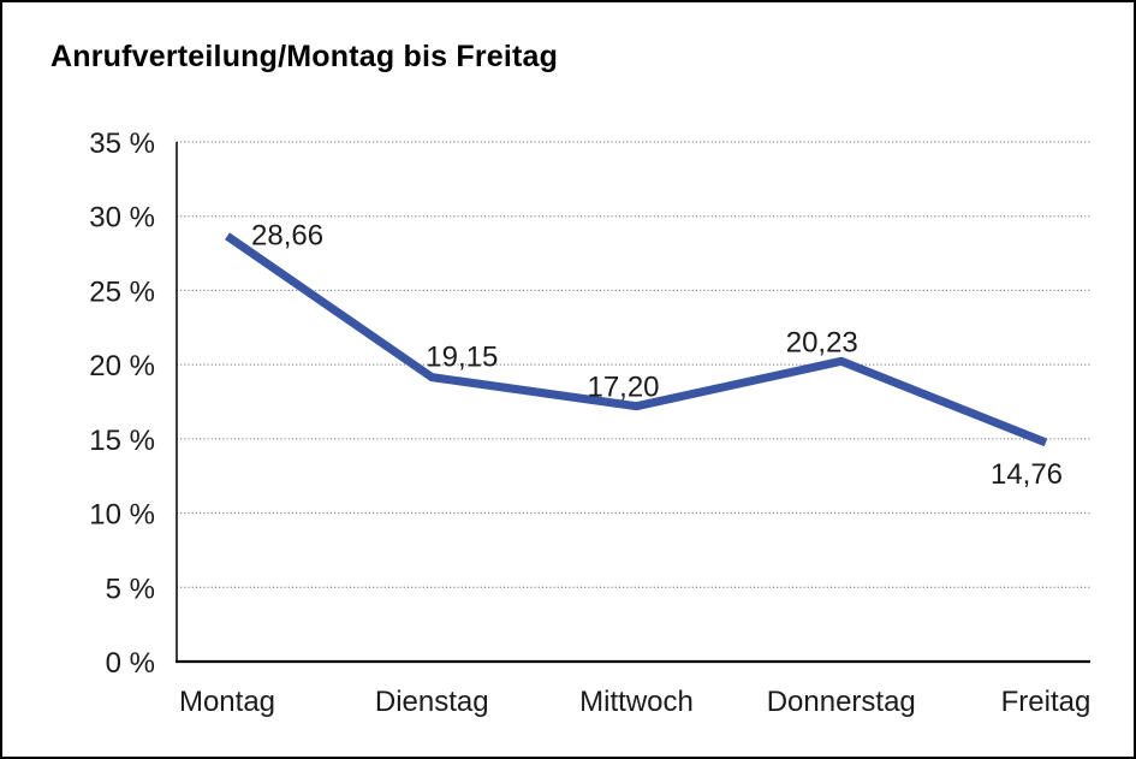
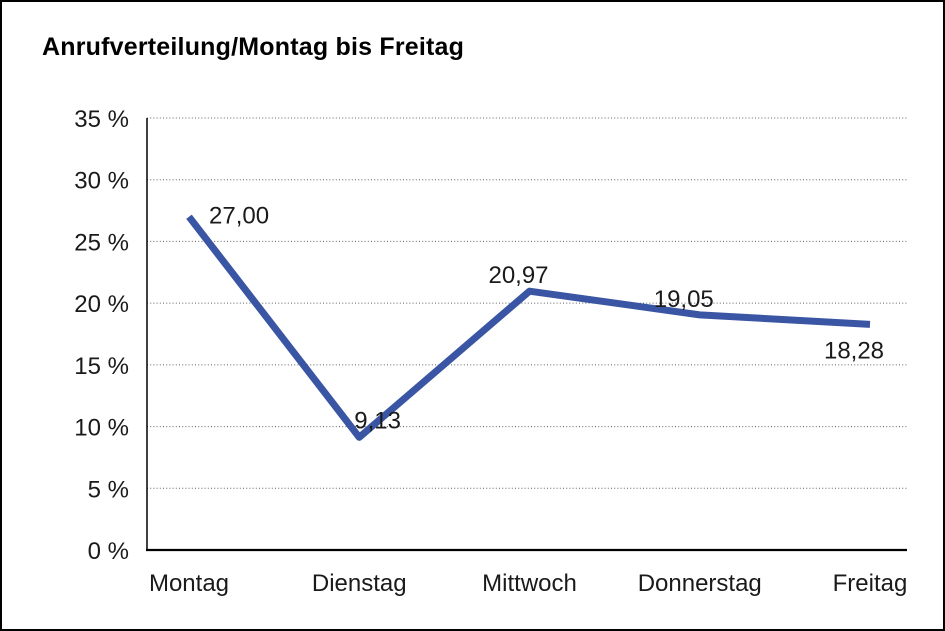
Montag: 28,66 -> 27,00
Dienstag: 19,15 -> 9,13
Mittwoch: 17,20 -> 20,97
Donnerstag: 20,23 -> 19,05
Freitag: 14,76 -> 18,28
